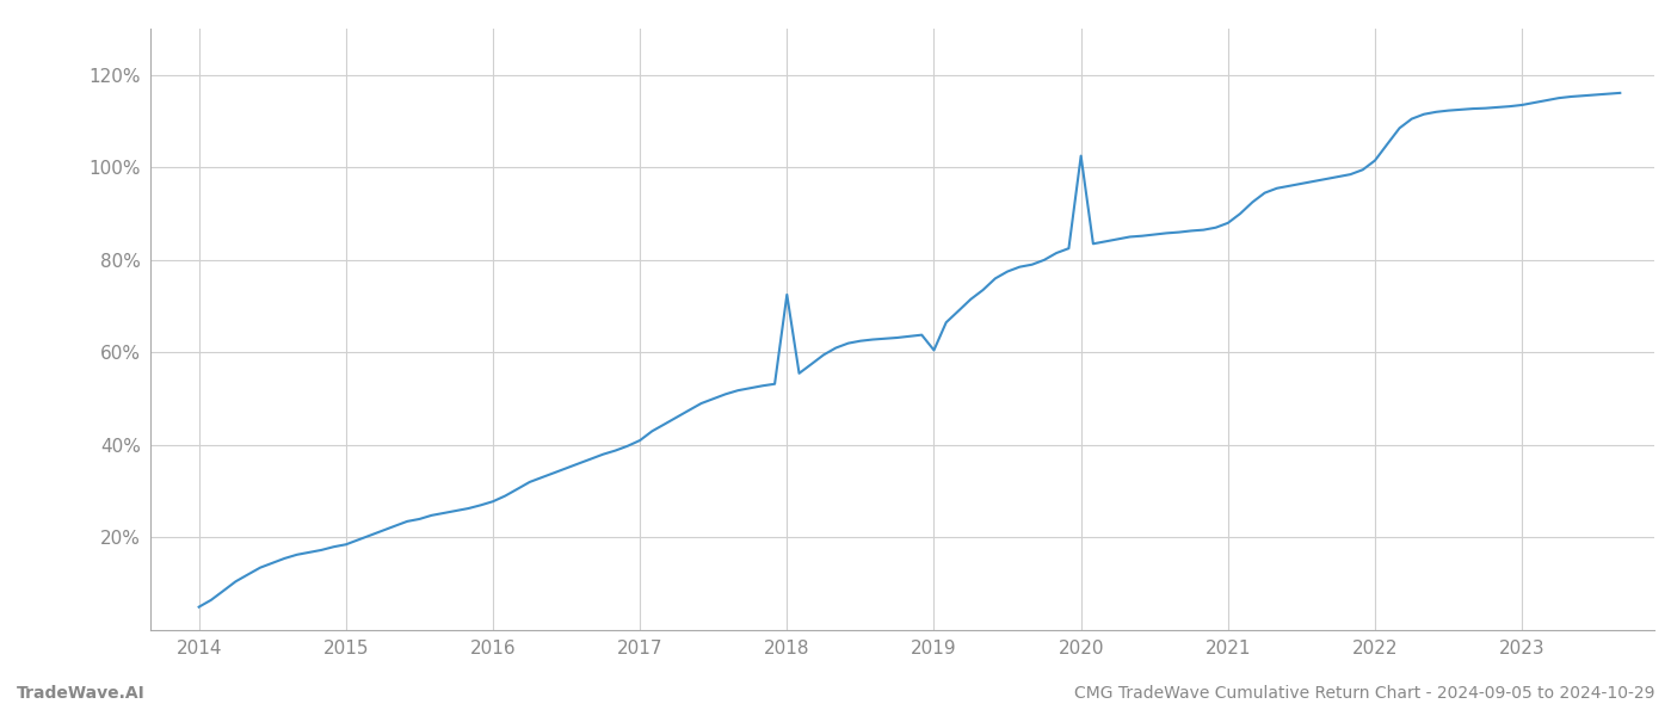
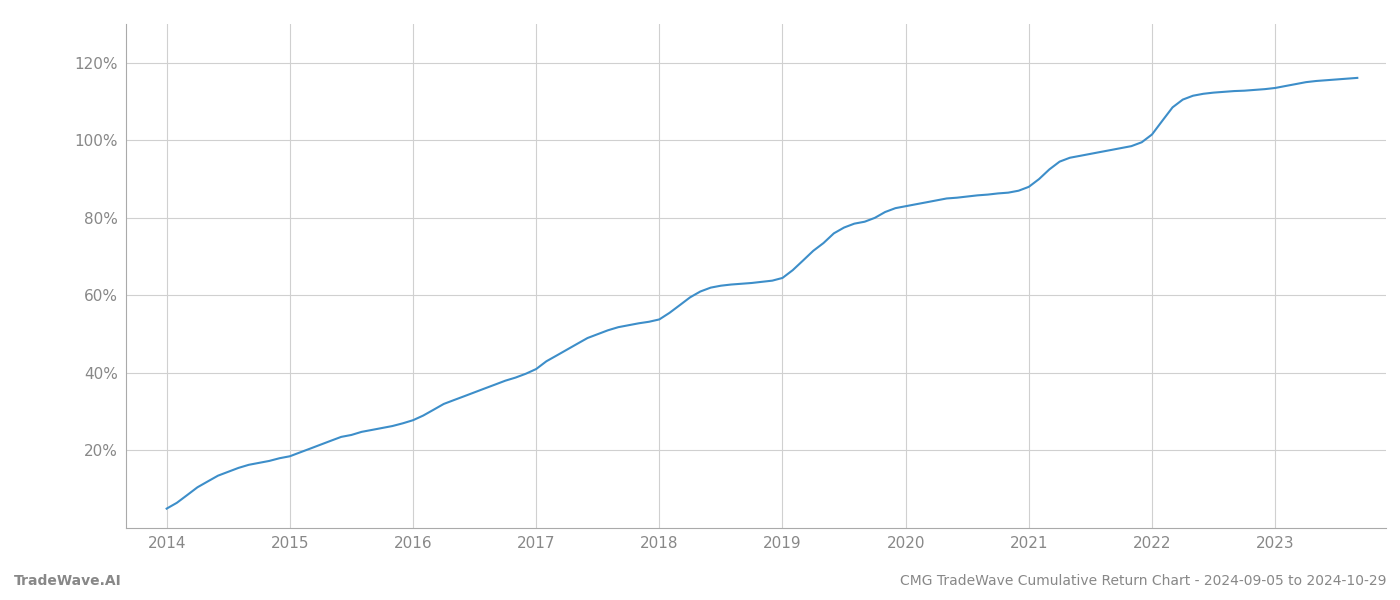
2018: 72.5% -> 53.8%
2019: 60.5% -> 64.5%
2020: 102.5% -> 83.0%
